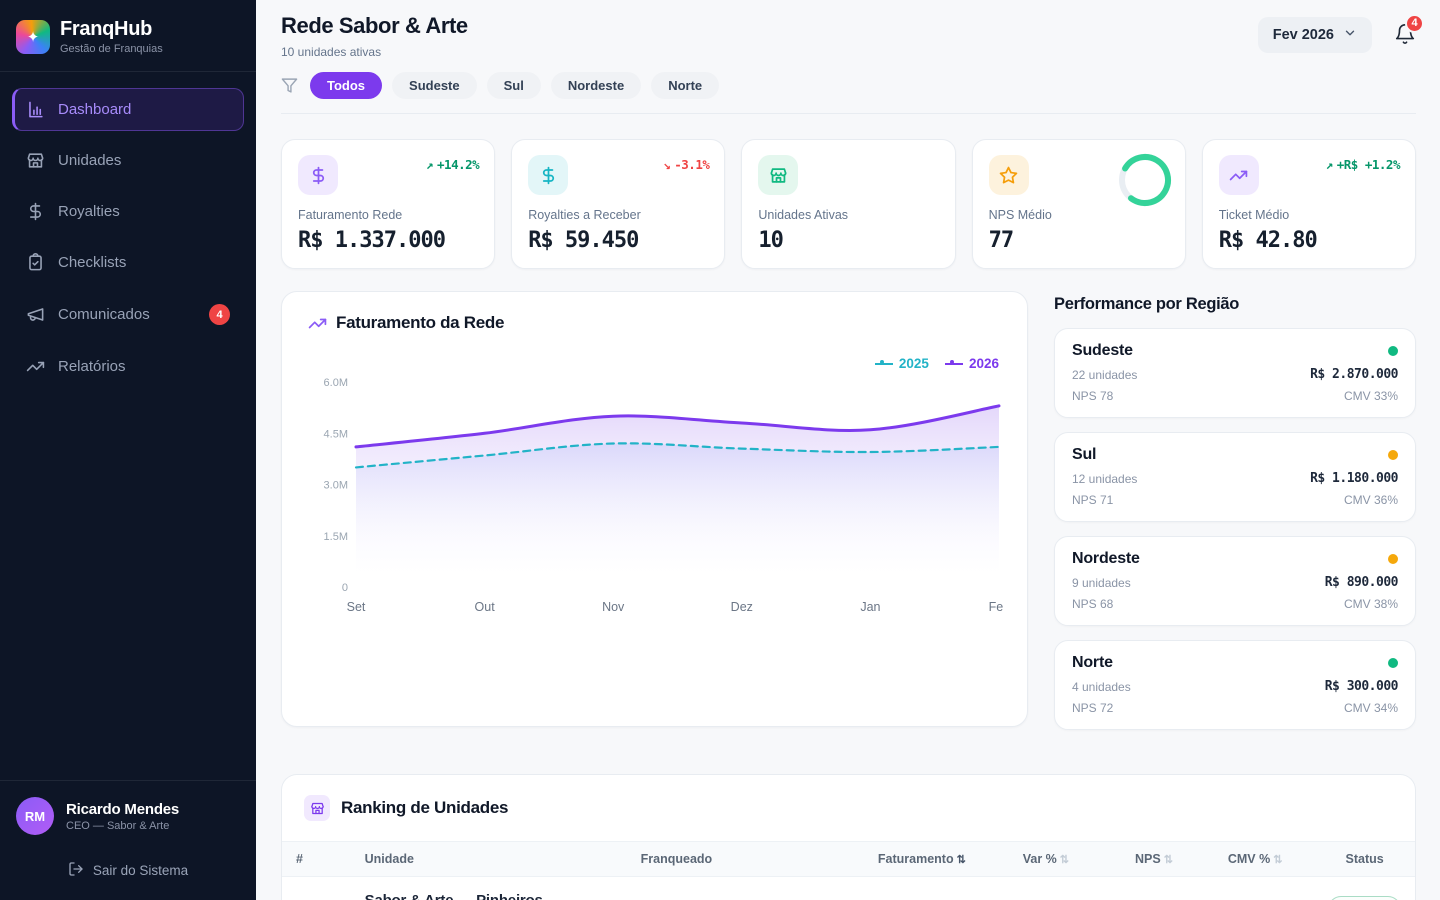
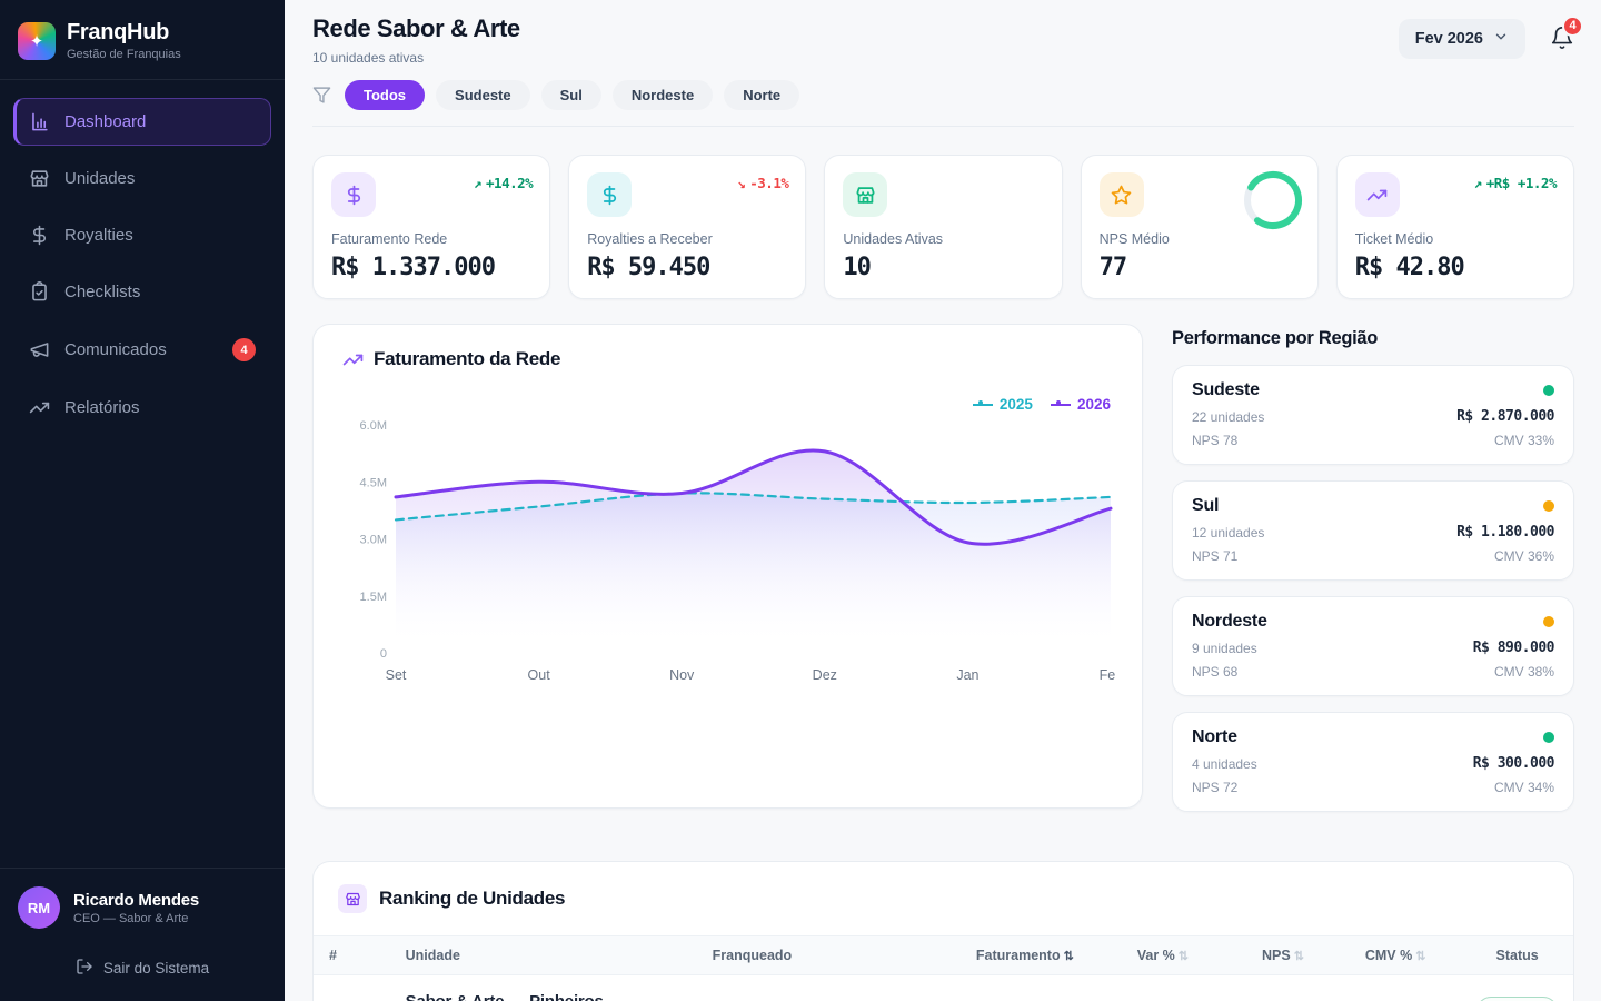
2026/Nov: 5.0M -> 4.2M
2026/Dez: 4.8M -> 5.3M
2026/Jan: 4.6M -> 2.9M
2026/Fev: 5.3M -> 3.8M
